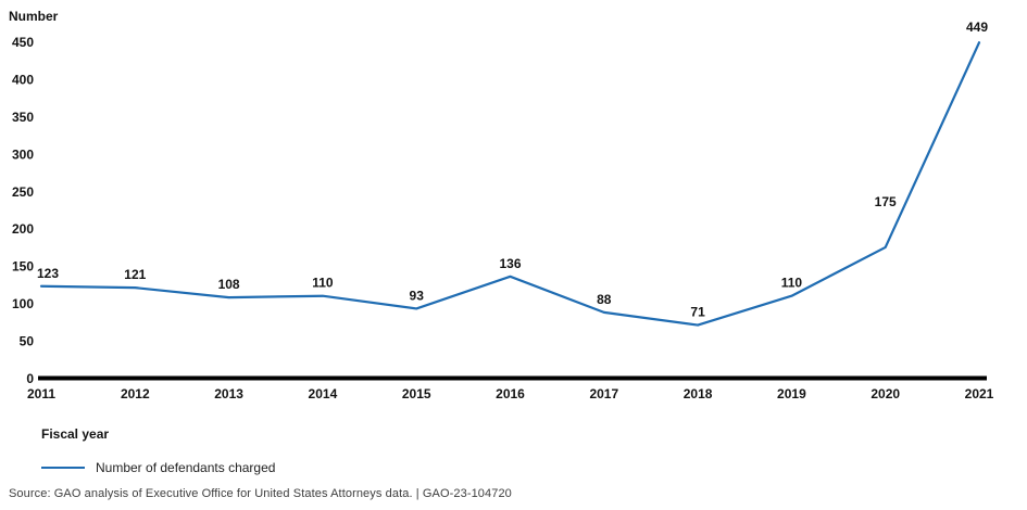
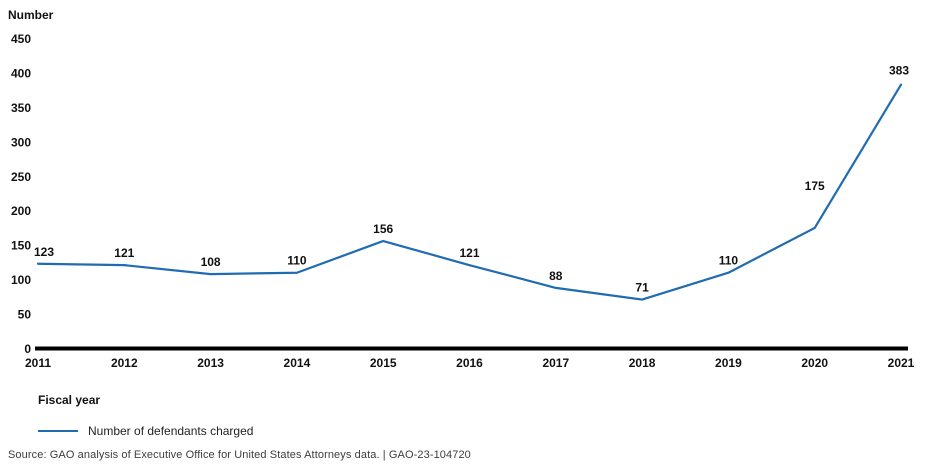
2015: 93 -> 156
2016: 136 -> 121
2021: 449 -> 383
